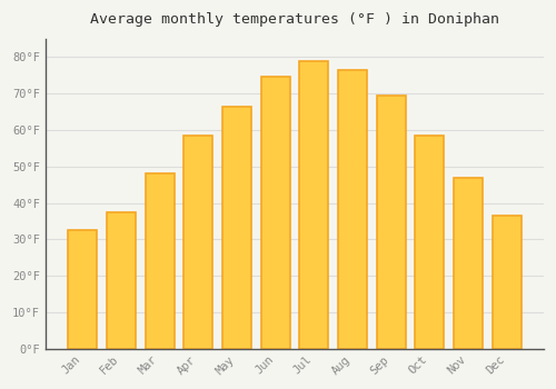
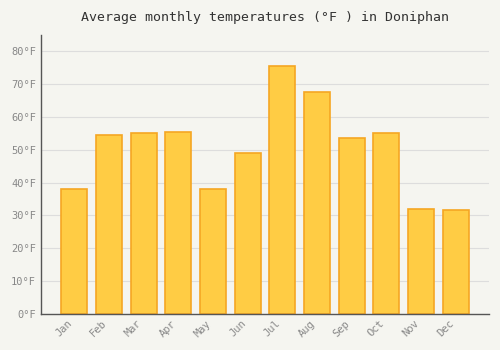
Jan: 32.5°F -> 38.0°F
Feb: 37.5°F -> 54.5°F
Mar: 48.0°F -> 55.0°F
Apr: 58.5°F -> 55.5°F
May: 66.5°F -> 38.0°F
Jun: 74.5°F -> 49.0°F
Jul: 79.0°F -> 75.5°F
Aug: 76.5°F -> 67.5°F
Sep: 69.5°F -> 53.5°F
Oct: 58.5°F -> 55.0°F
Nov: 47.0°F -> 32.0°F
Dec: 36.5°F -> 31.5°F
